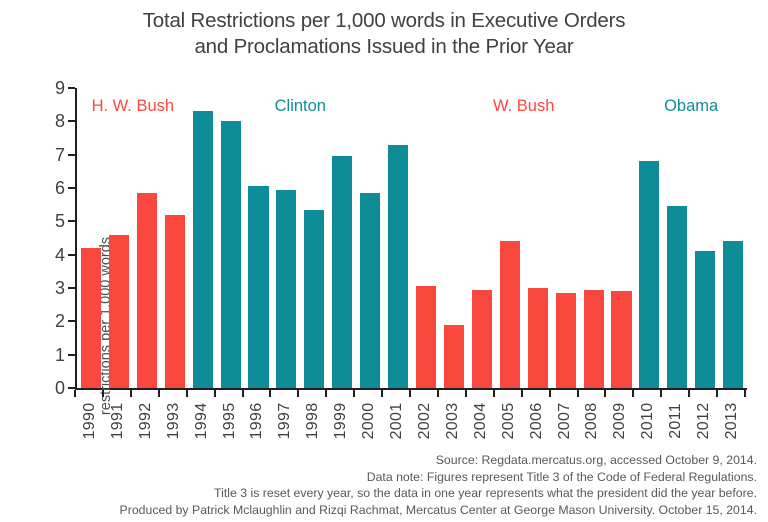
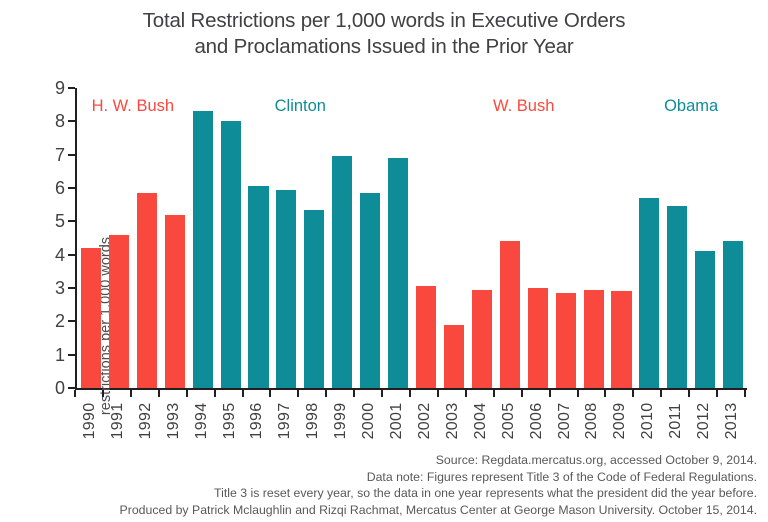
2001: 7.3 -> 6.9
2010: 6.8 -> 5.7
